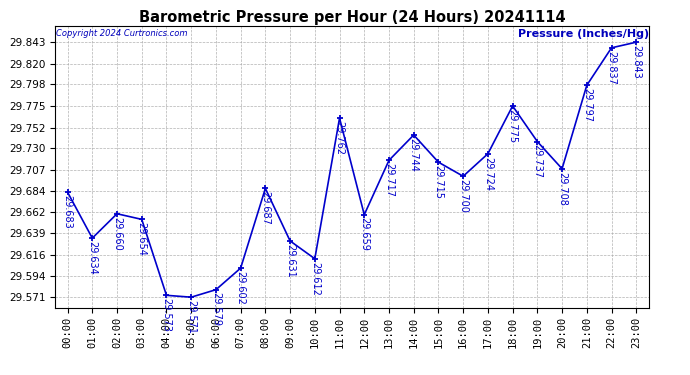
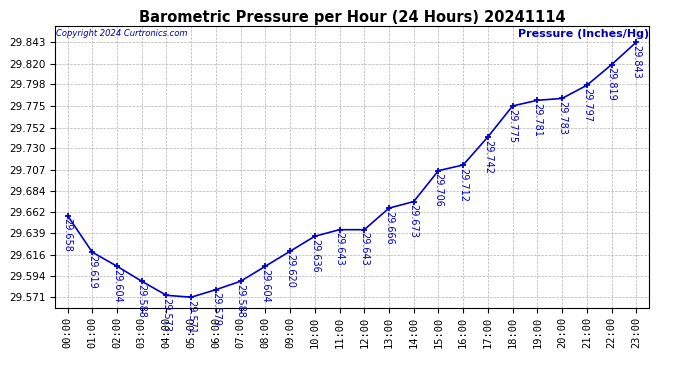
00:00: 29.683 -> 29.658
01:00: 29.634 -> 29.619
02:00: 29.660 -> 29.604
03:00: 29.654 -> 29.588
07:00: 29.602 -> 29.588
08:00: 29.687 -> 29.604
09:00: 29.631 -> 29.620
10:00: 29.612 -> 29.636
11:00: 29.762 -> 29.643
12:00: 29.659 -> 29.643
13:00: 29.717 -> 29.666
14:00: 29.744 -> 29.673
15:00: 29.715 -> 29.706
16:00: 29.700 -> 29.712
17:00: 29.724 -> 29.742
19:00: 29.737 -> 29.781
20:00: 29.708 -> 29.783
22:00: 29.837 -> 29.819
